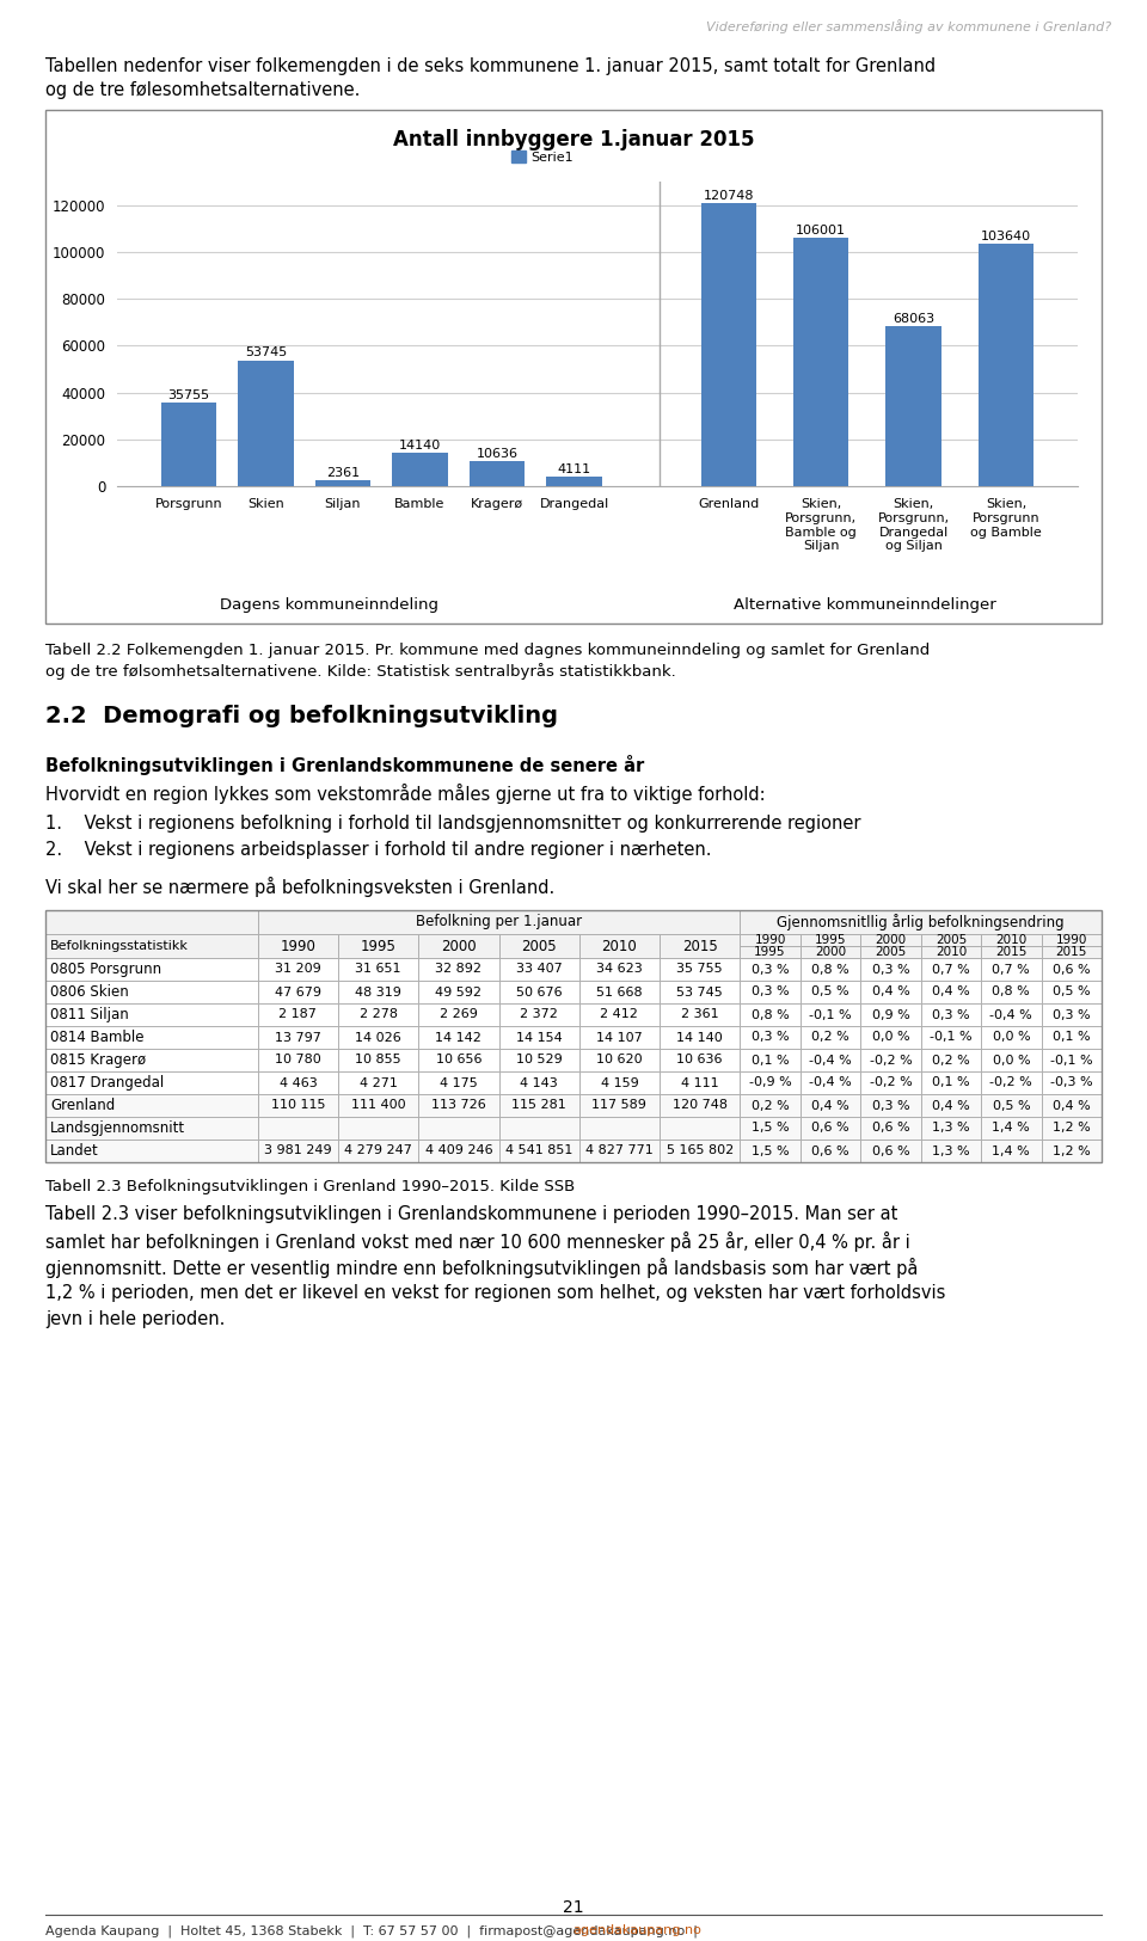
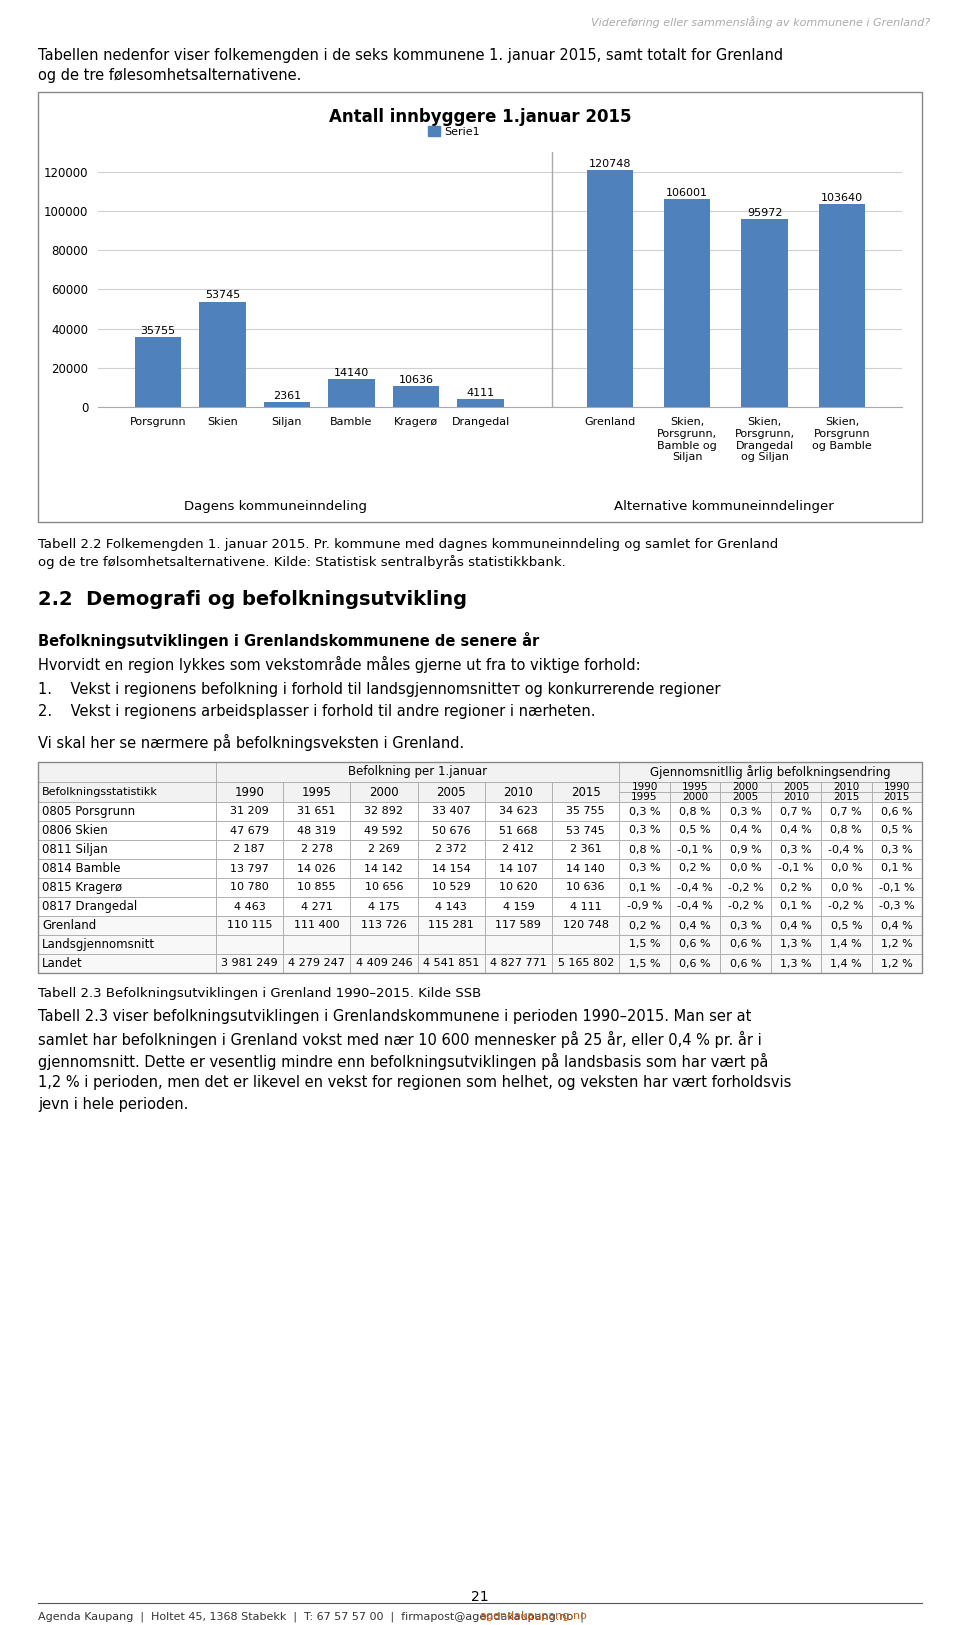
Skien, Porsgrunn, Drangedal og Siljan: 68063 -> 95972
